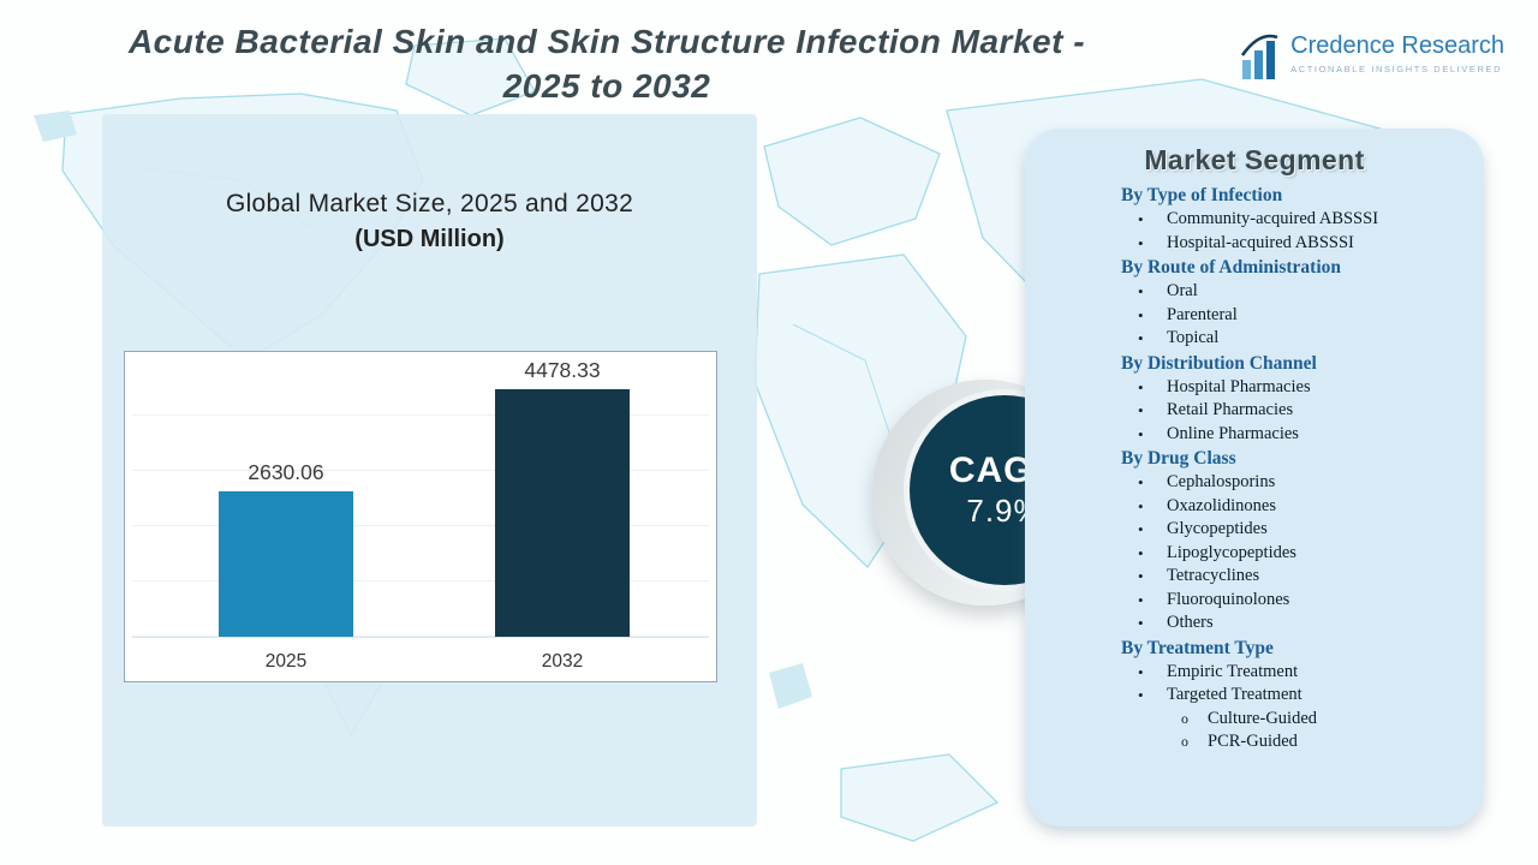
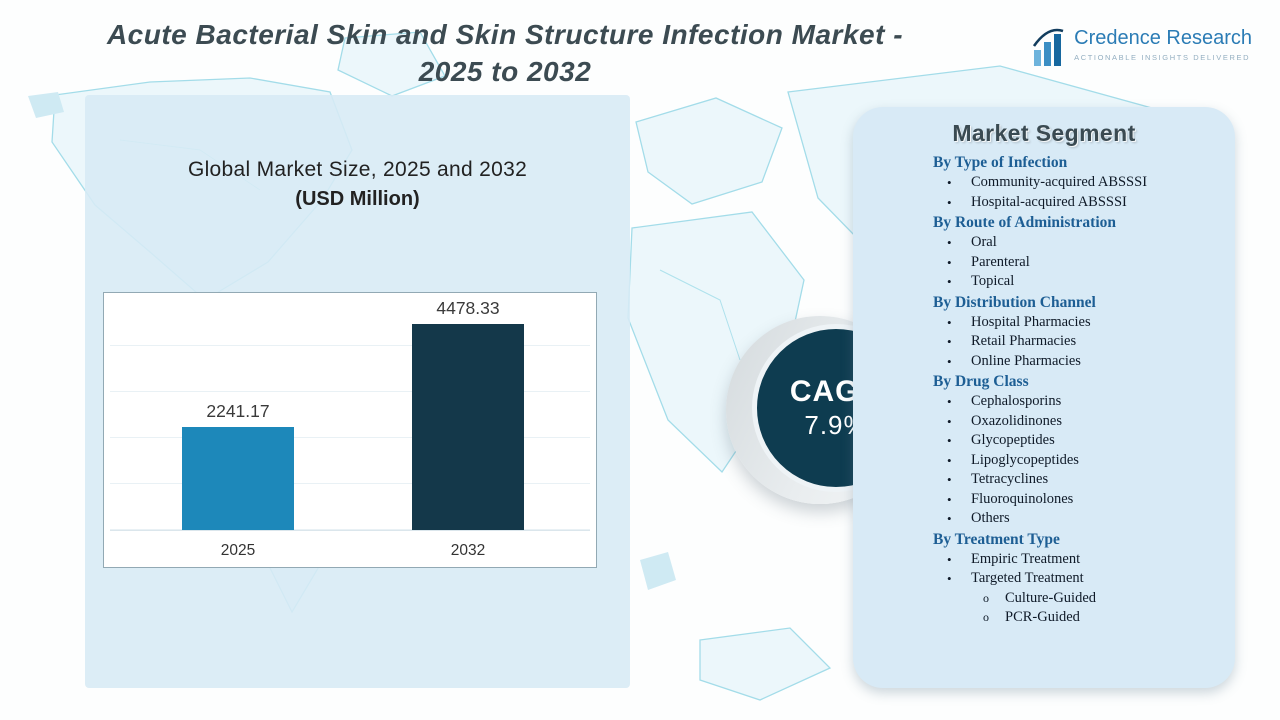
2025: 2630.06 -> 2241.17
